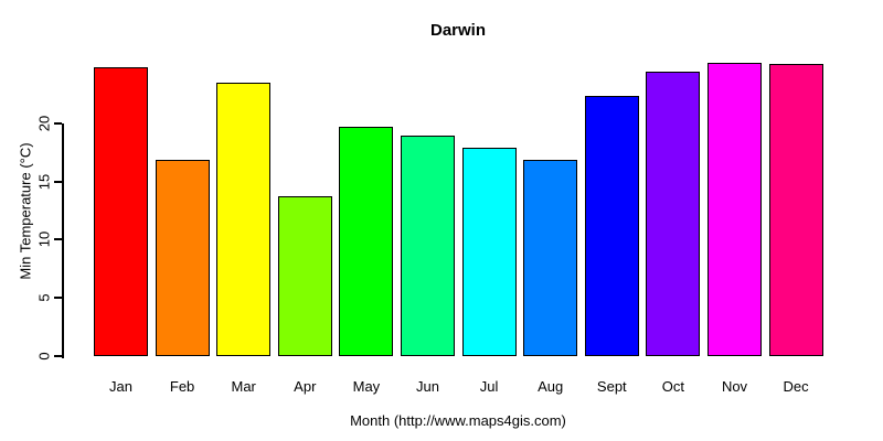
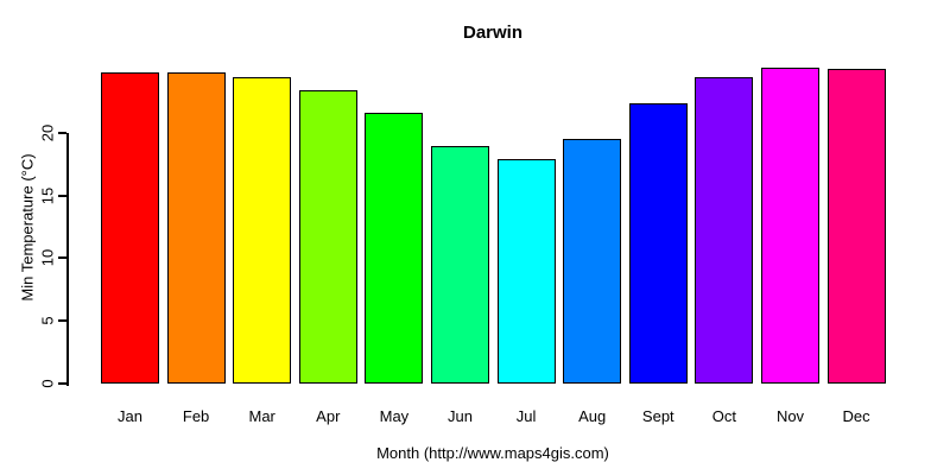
Feb: 16.8 -> 24.8
Mar: 23.5 -> 24.4
Apr: 13.7 -> 23.4
May: 19.7 -> 21.6
Aug: 16.8 -> 19.5
